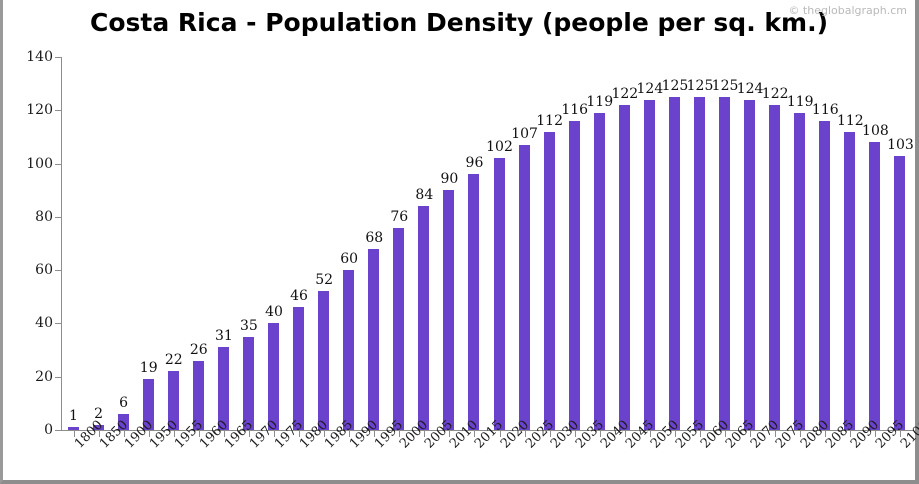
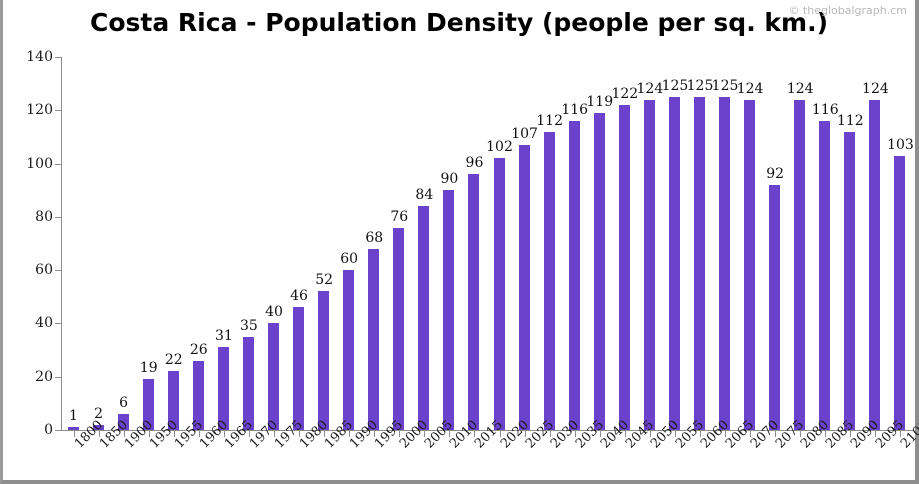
2075: 122 -> 92
2080: 119 -> 124
2095: 108 -> 124
